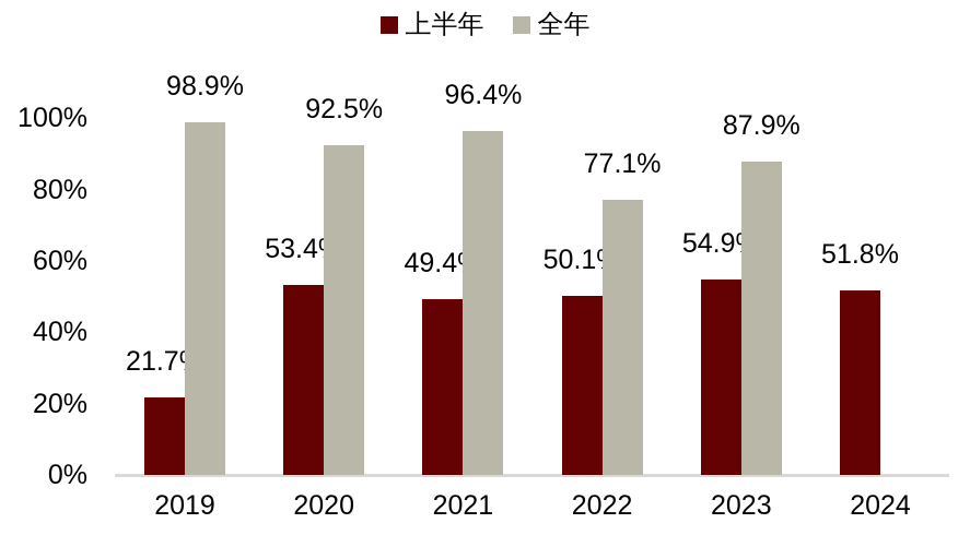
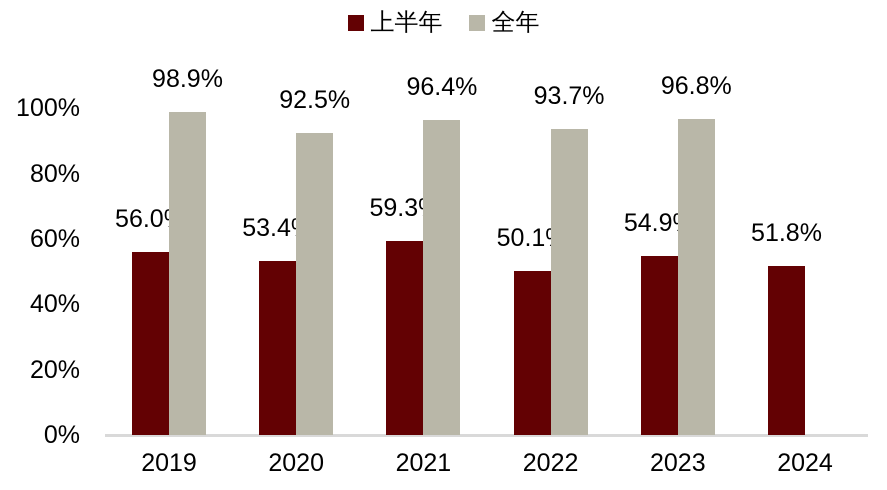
上半年/2019: 21.7% -> 56.0%
上半年/2021: 49.4% -> 59.3%
全年/2022: 77.1% -> 93.7%
全年/2023: 87.9% -> 96.8%
